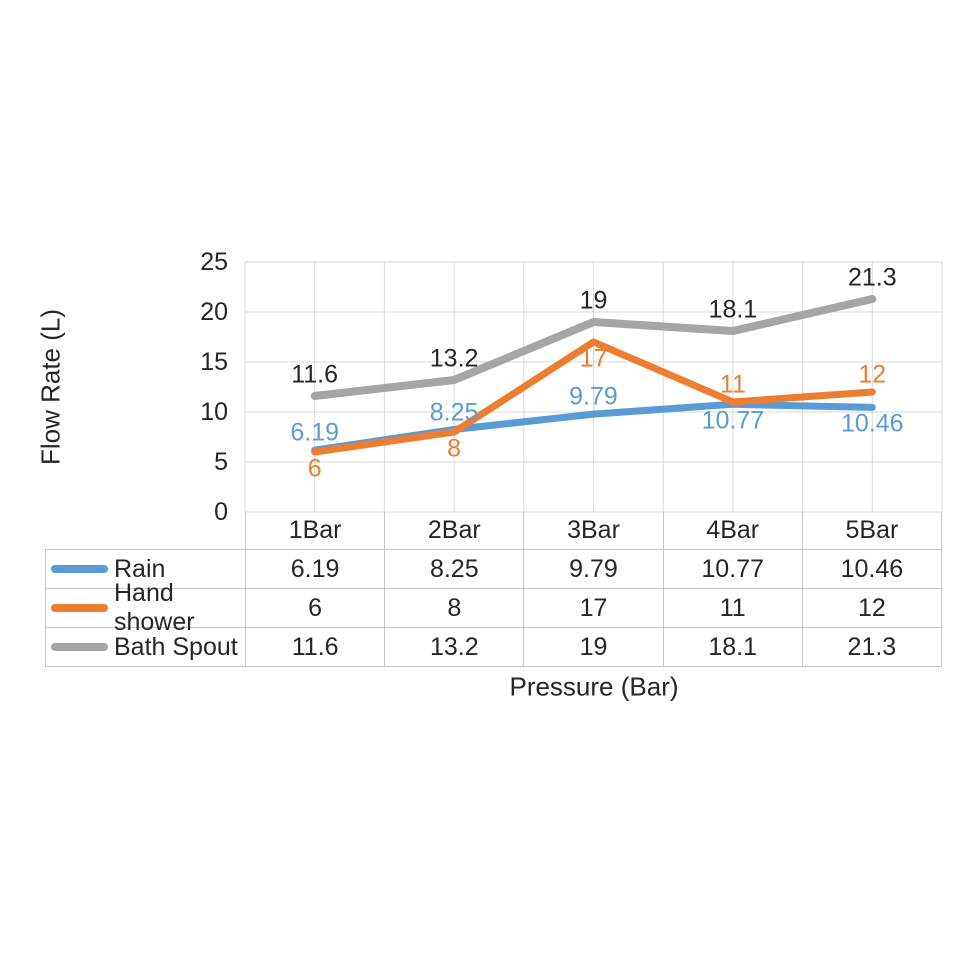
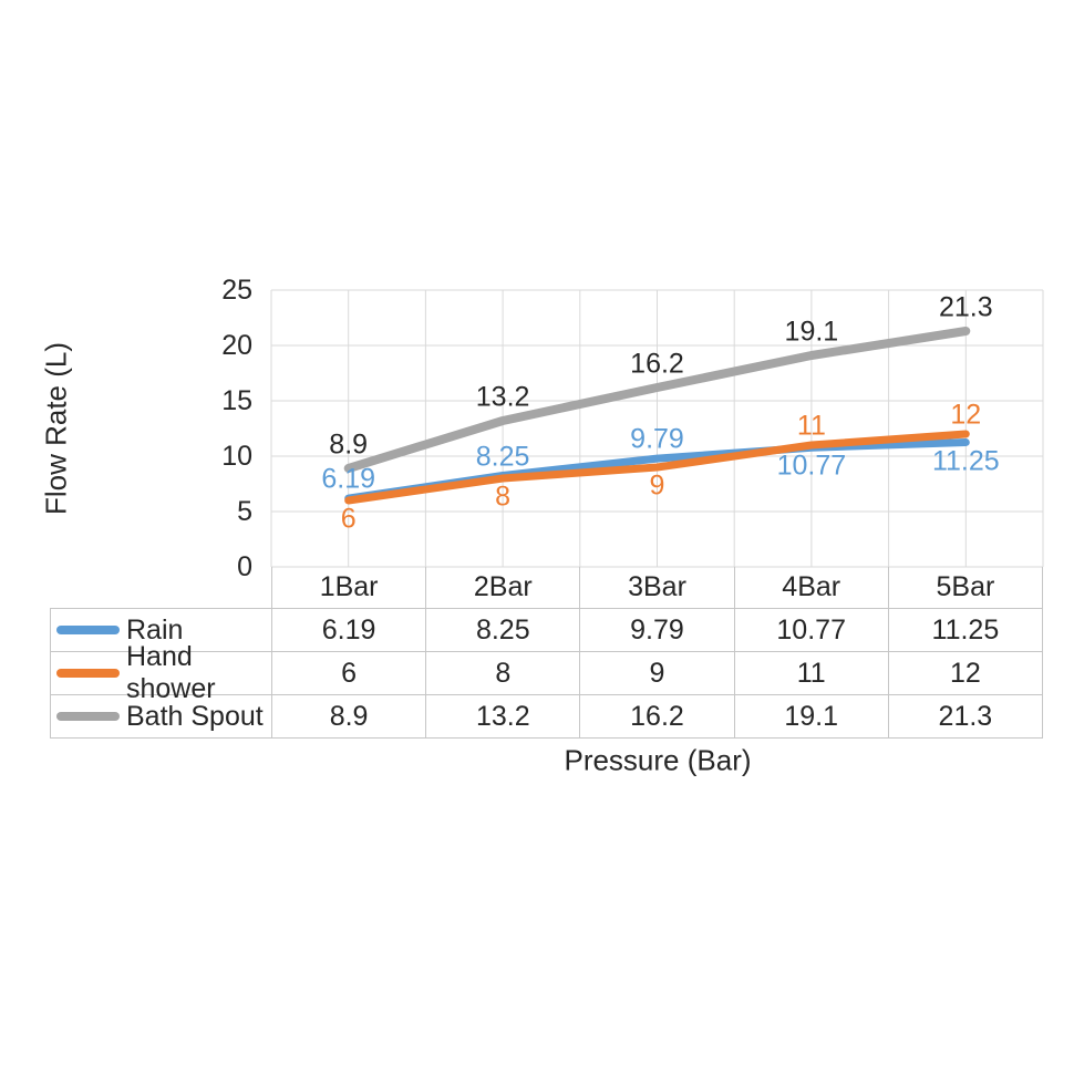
Bath Spout/1Bar: 11.6 -> 8.9
Hand shower/3Bar: 17 -> 9
Bath Spout/3Bar: 19 -> 16.2
Bath Spout/4Bar: 18.1 -> 19.1
Rain/5Bar: 10.46 -> 11.25
